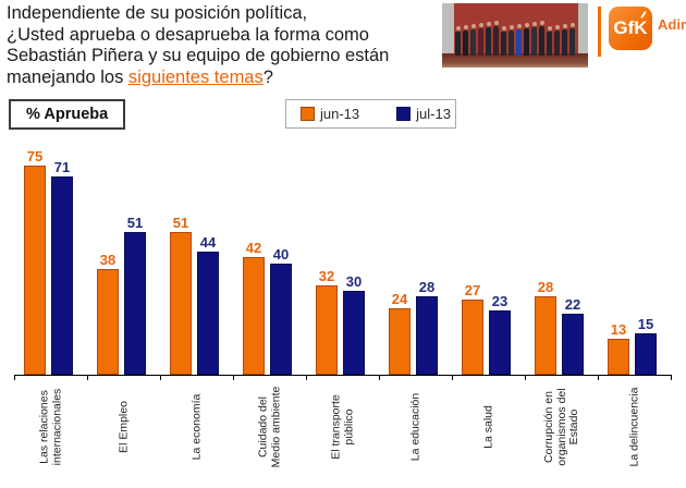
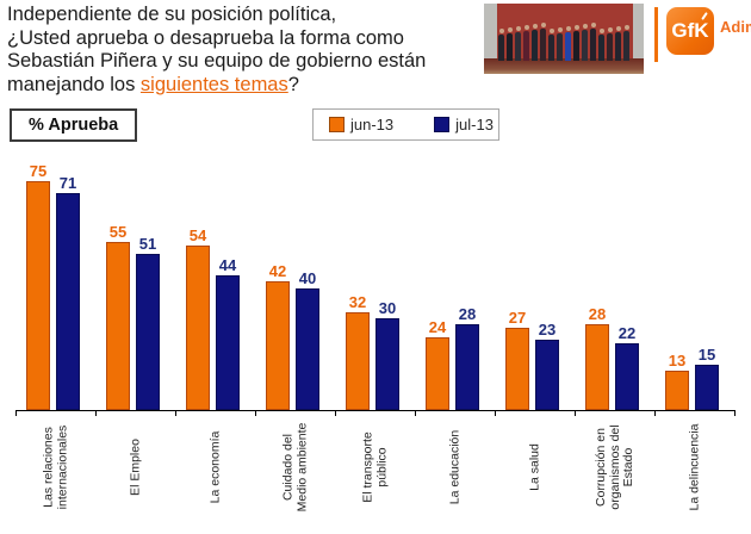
jun-13/El Empleo: 38 -> 55
jun-13/La economía: 51 -> 54
